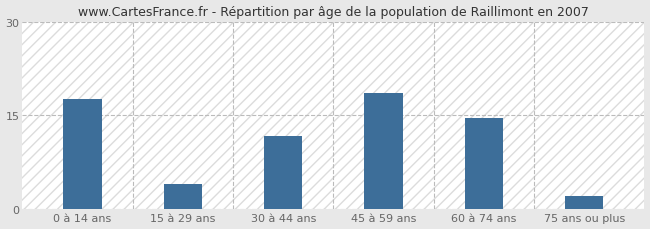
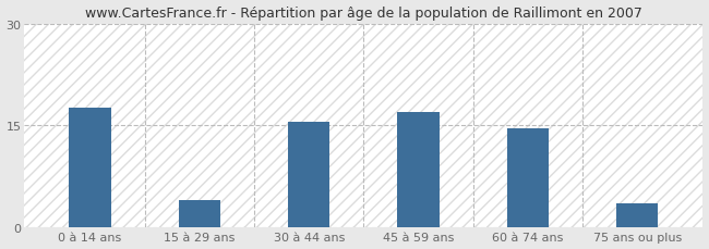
30 à 44 ans: 11.6 -> 15.5
45 à 59 ans: 18.6 -> 17.0
75 ans ou plus: 2.0 -> 3.5
